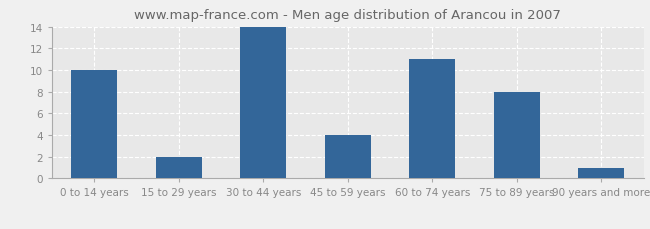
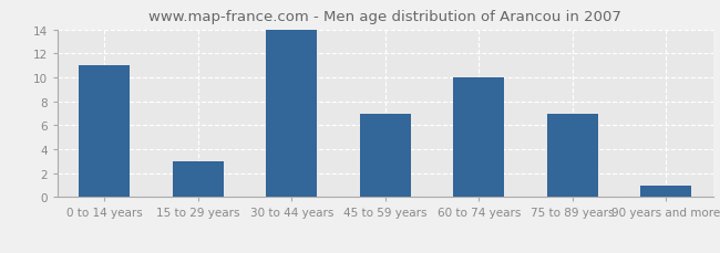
0 to 14 years: 10 -> 11
15 to 29 years: 2 -> 3
45 to 59 years: 4 -> 7
60 to 74 years: 11 -> 10
75 to 89 years: 8 -> 7
